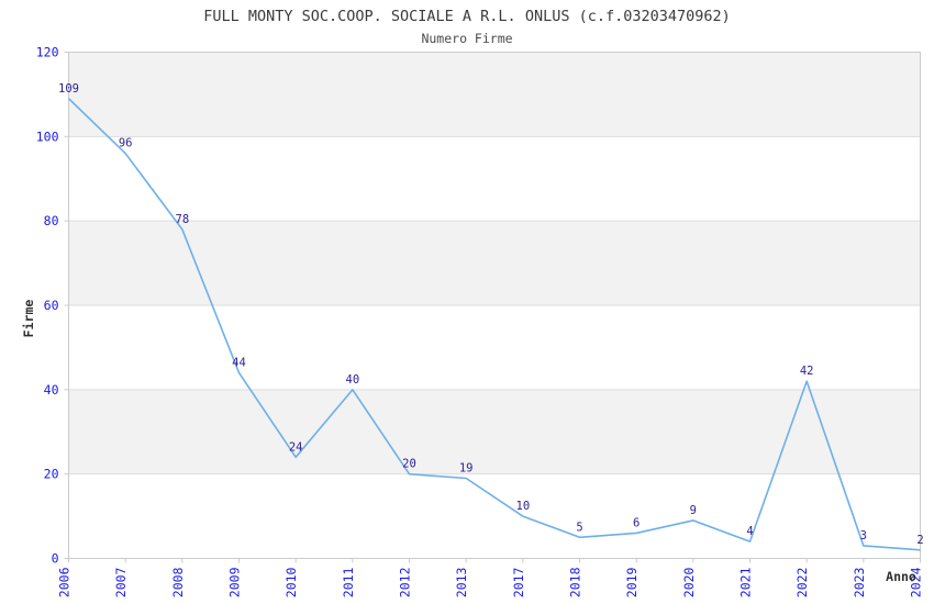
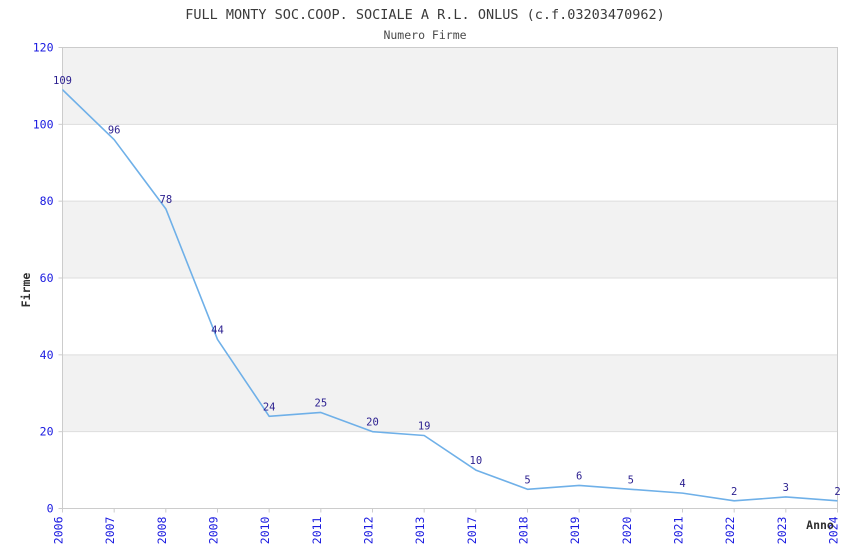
2011: 40 -> 25
2020: 9 -> 5
2022: 42 -> 2
